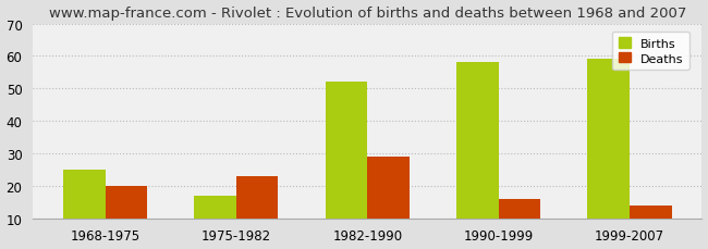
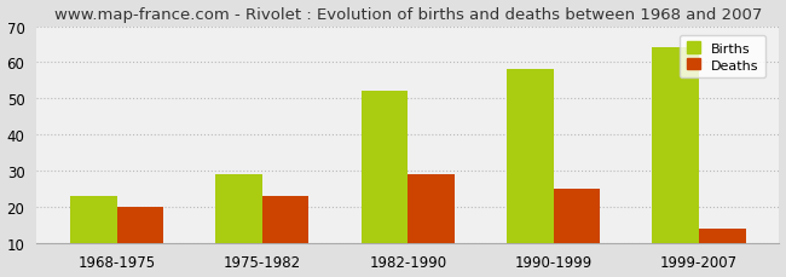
Births/1968-1975: 25 -> 23
Births/1975-1982: 17 -> 29
Deaths/1990-1999: 16 -> 25
Births/1999-2007: 59 -> 64
